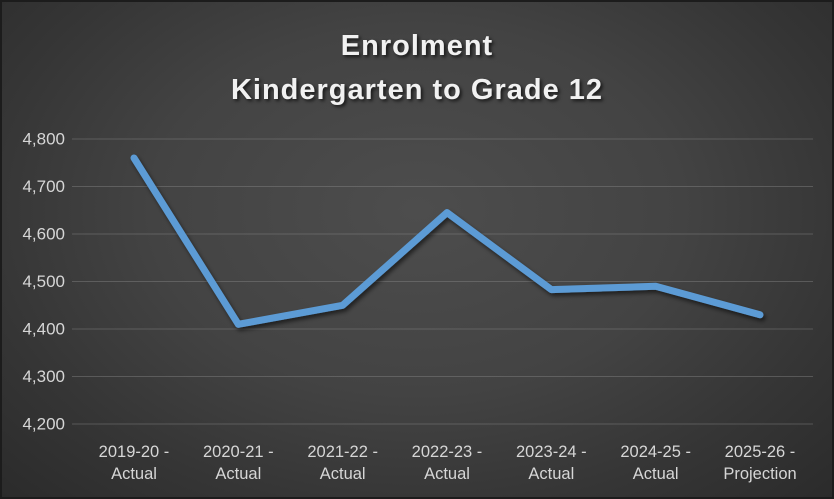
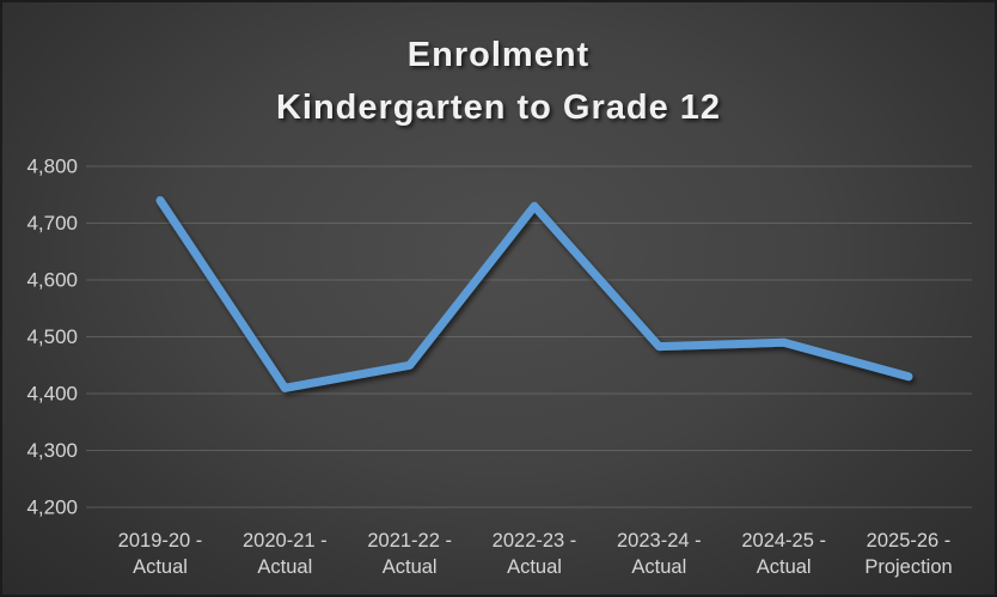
2019-20 - Actual: 4760 -> 4740
2022-23 - Actual: 4640 -> 4730
